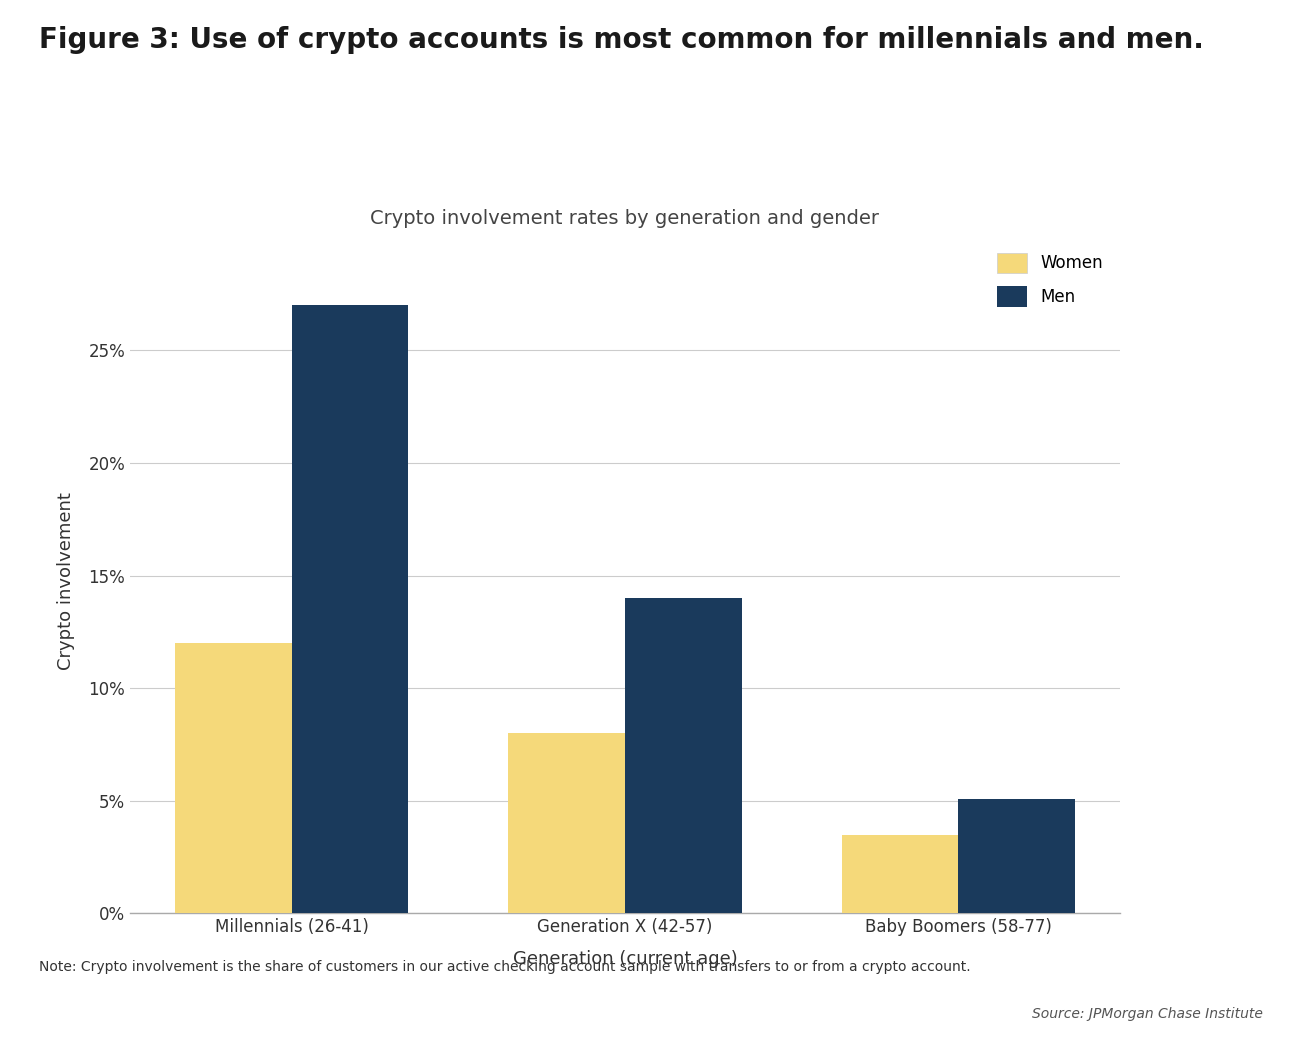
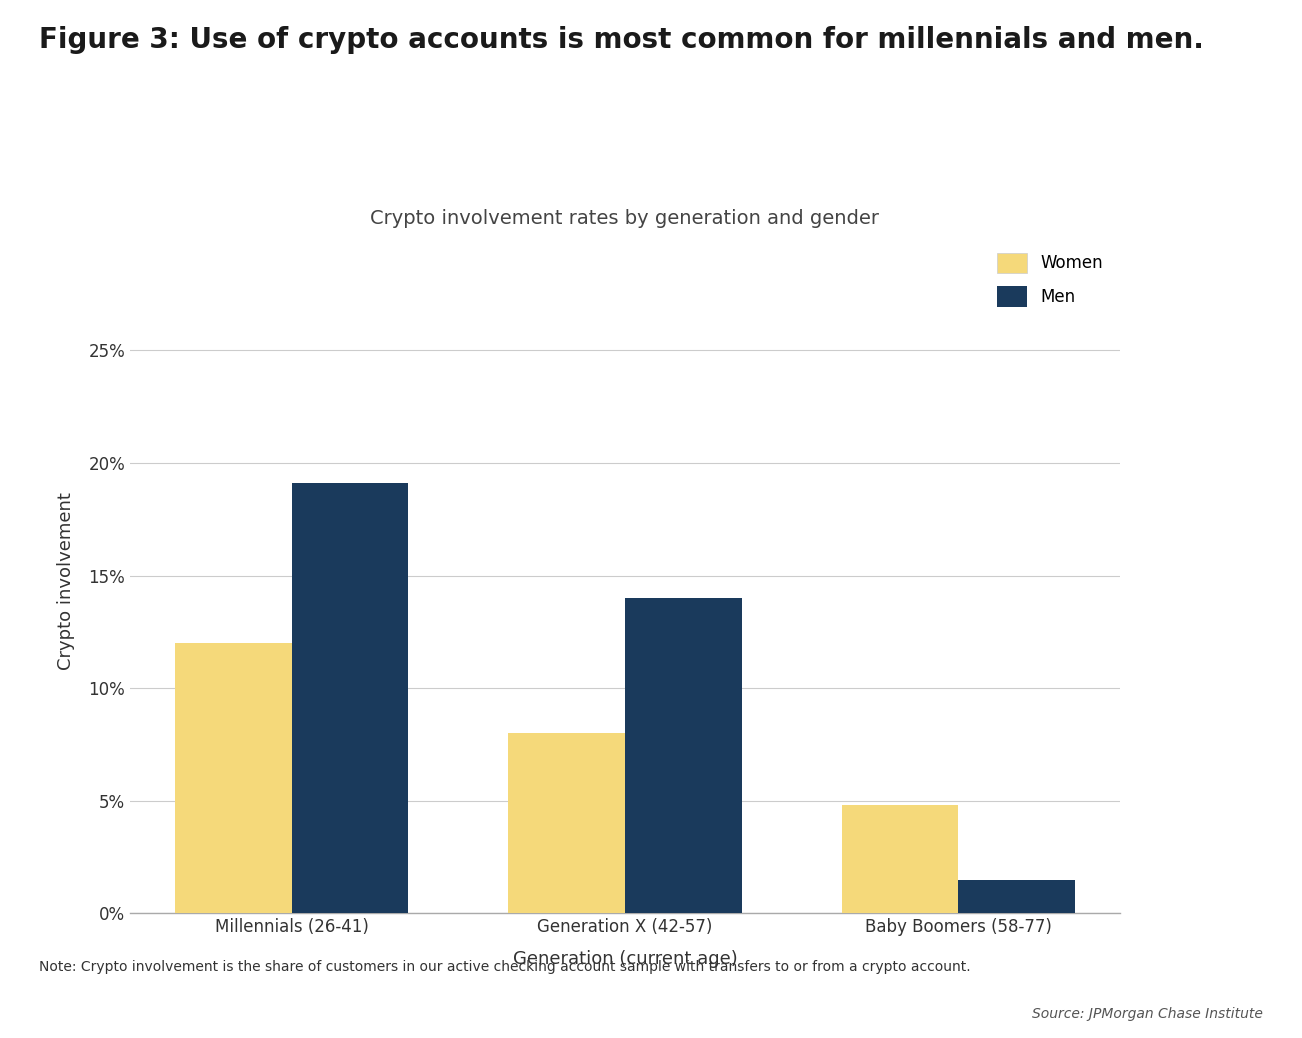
Men/Millennials (26-41): 27.0% -> 19.1%
Women/Baby Boomers (58-77): 3.5% -> 4.8%
Men/Baby Boomers (58-77): 5.1% -> 1.5%
